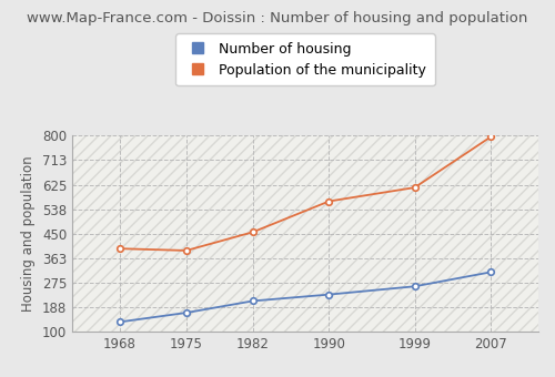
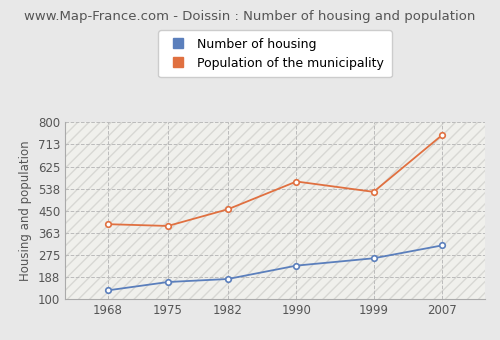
Number of housing/1982: 210 -> 180
Population of the municipality/1999: 615 -> 525
Population of the municipality/2007: 796 -> 750
